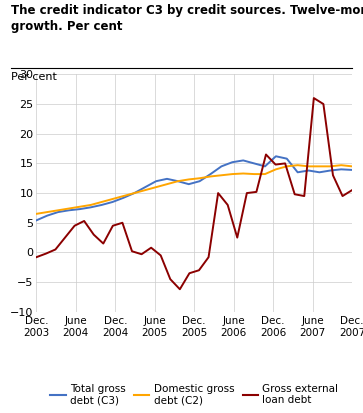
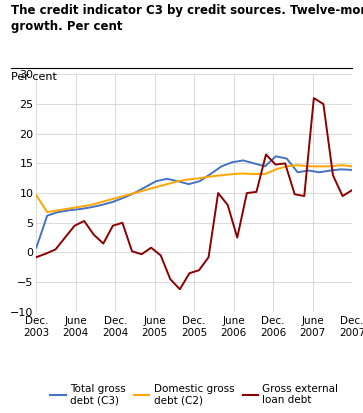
Total gross debt (C3)/Dec. 2003: 5.4 -> 0.8
Domestic gross debt (C2)/Dec. 2003: 6.5 -> 9.6
